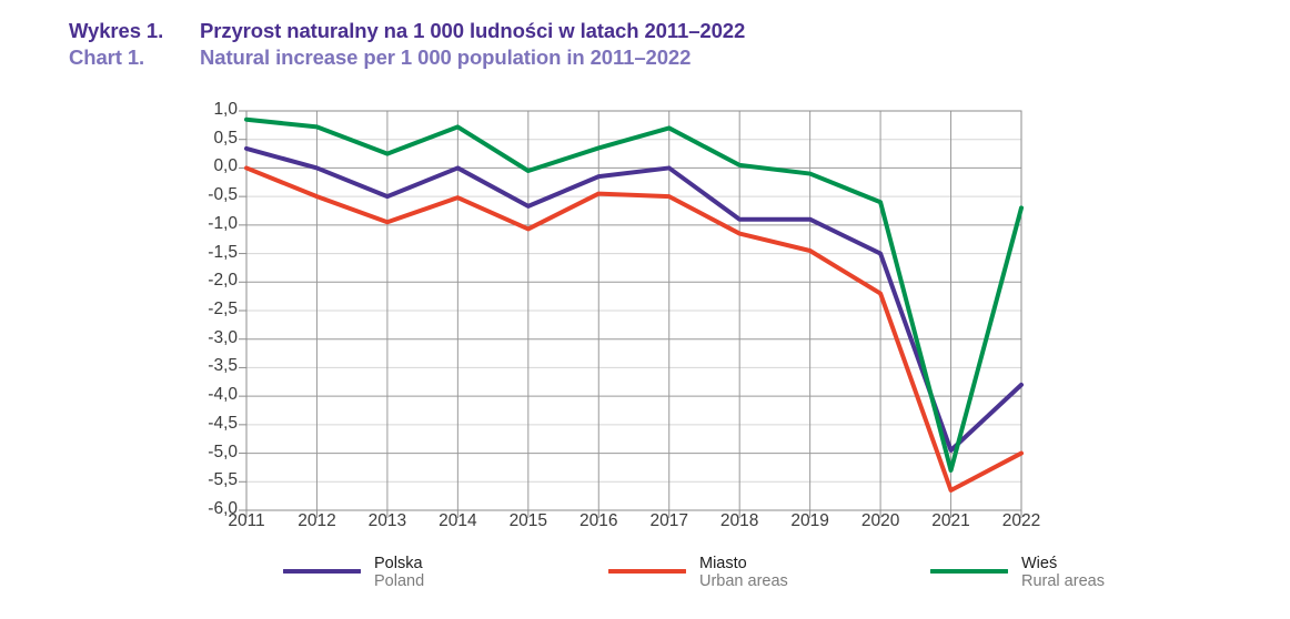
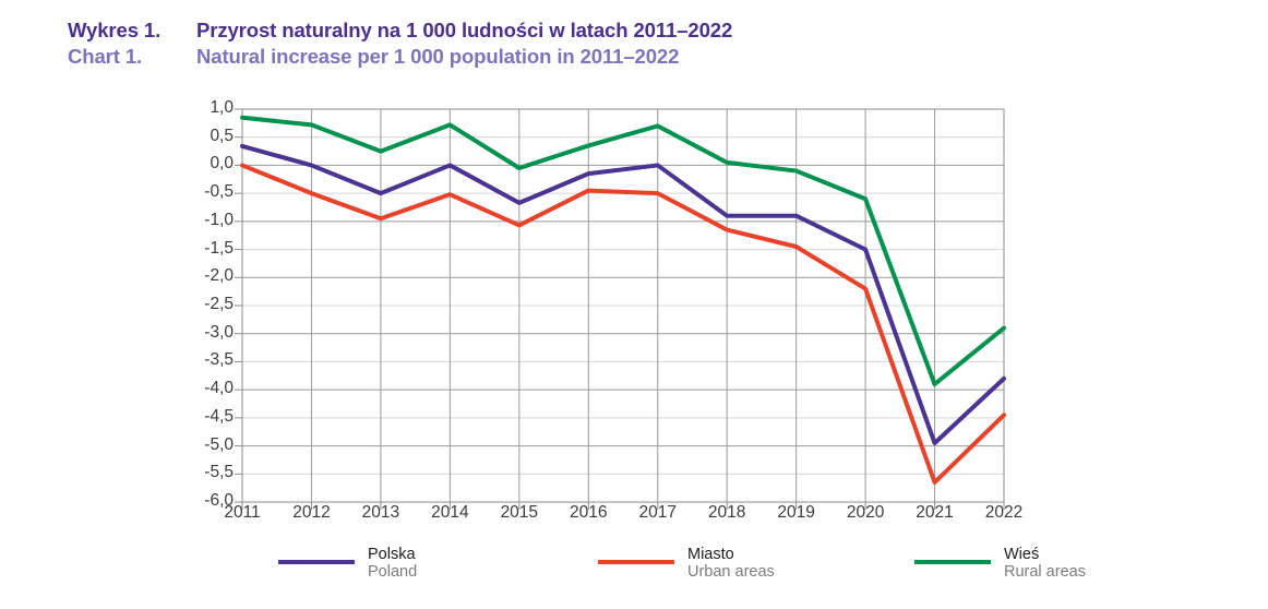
Wieś/2021: -5,3 -> -3,9
Miasto/2022: -5,0 -> -4,5
Wieś/2022: -0,7 -> -2,9
